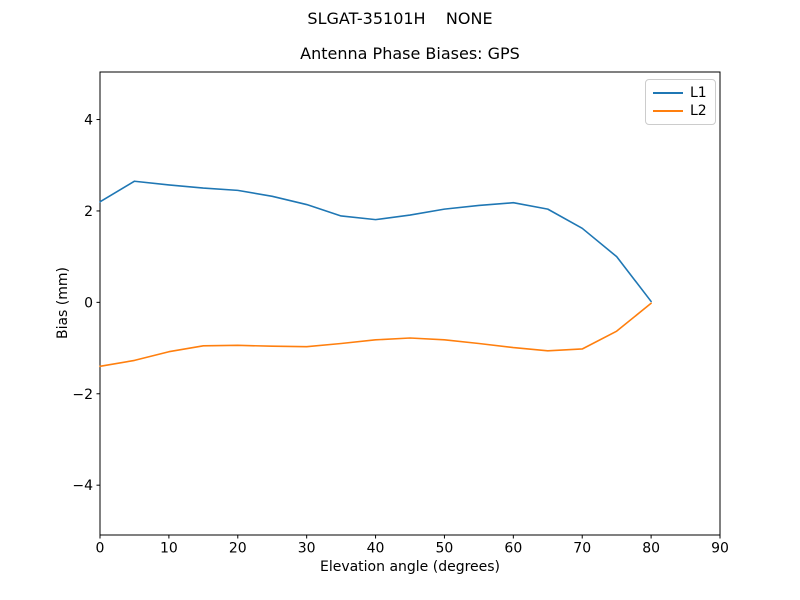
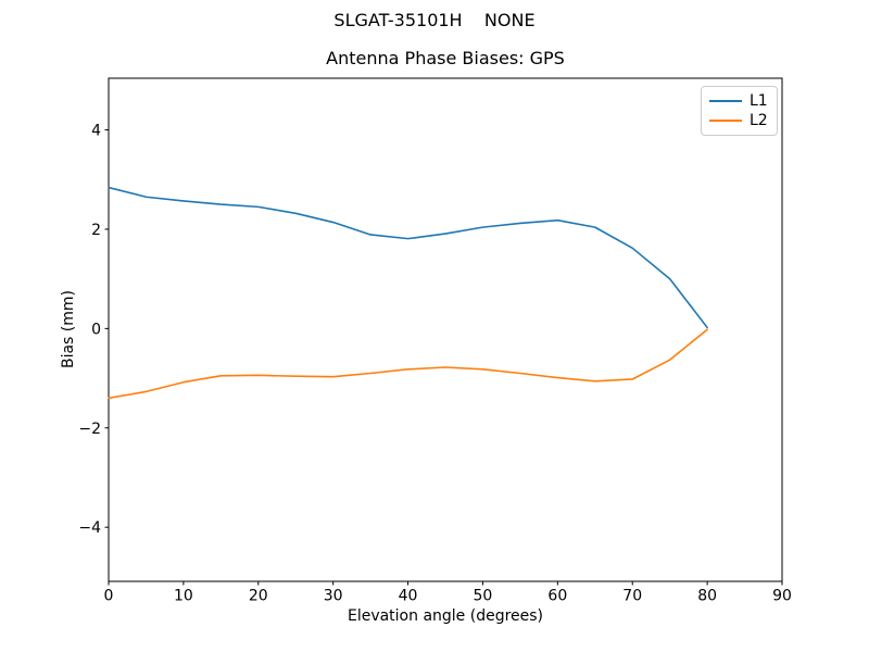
L1/0: 2.2 -> 2.8
